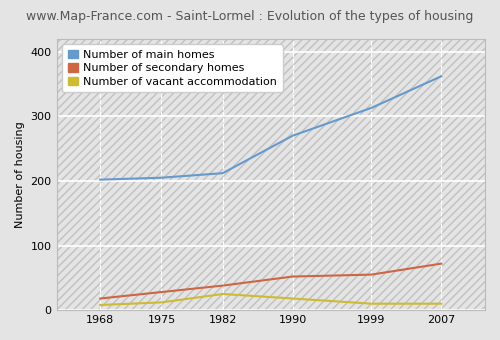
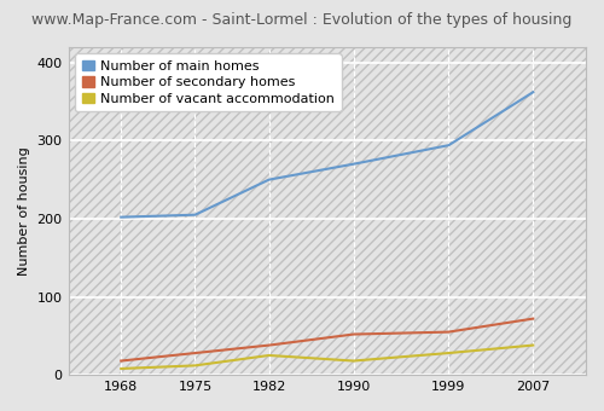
Number of main homes/1982: 212 -> 250
Number of main homes/1999: 313 -> 294
Number of vacant accommodation/1999: 10 -> 28
Number of vacant accommodation/2007: 10 -> 38
